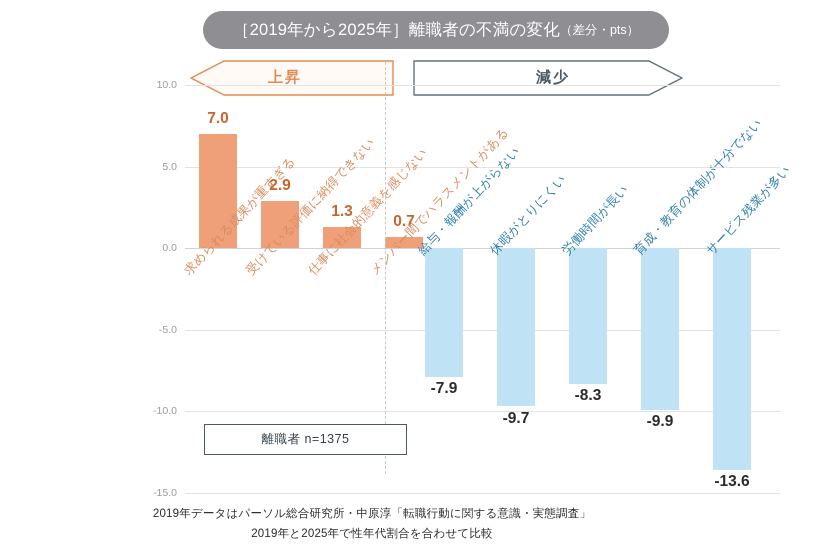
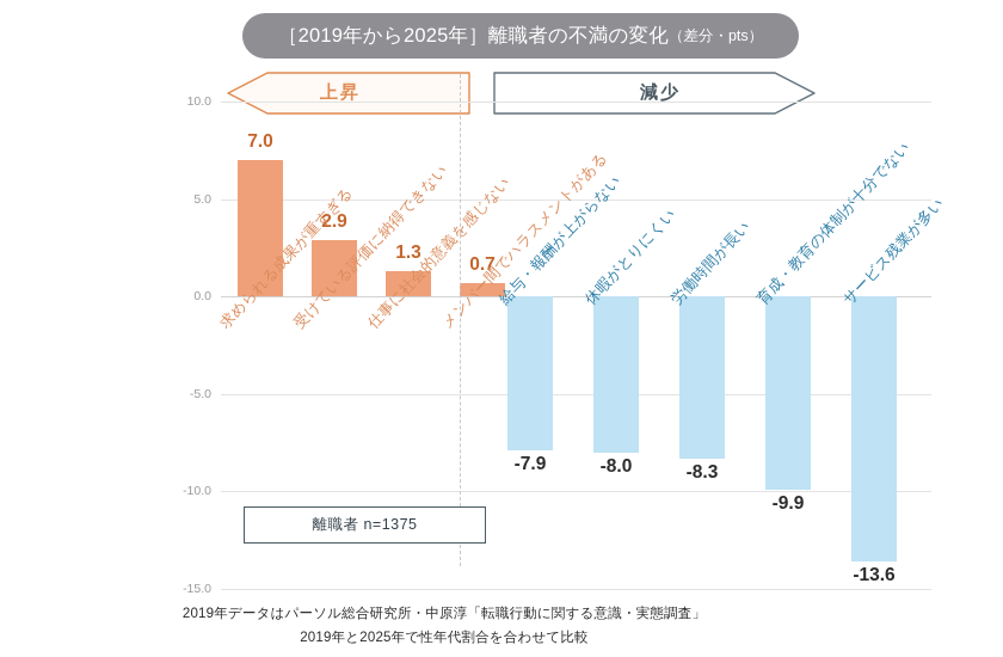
休暇がとりにくい: -9.7 -> -8.0
